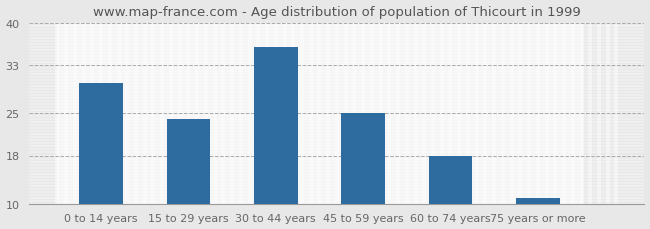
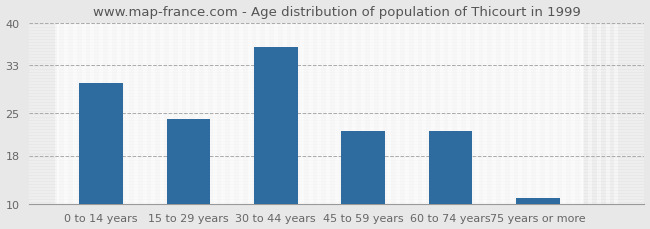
45 to 59 years: 25 -> 22
60 to 74 years: 18 -> 22
